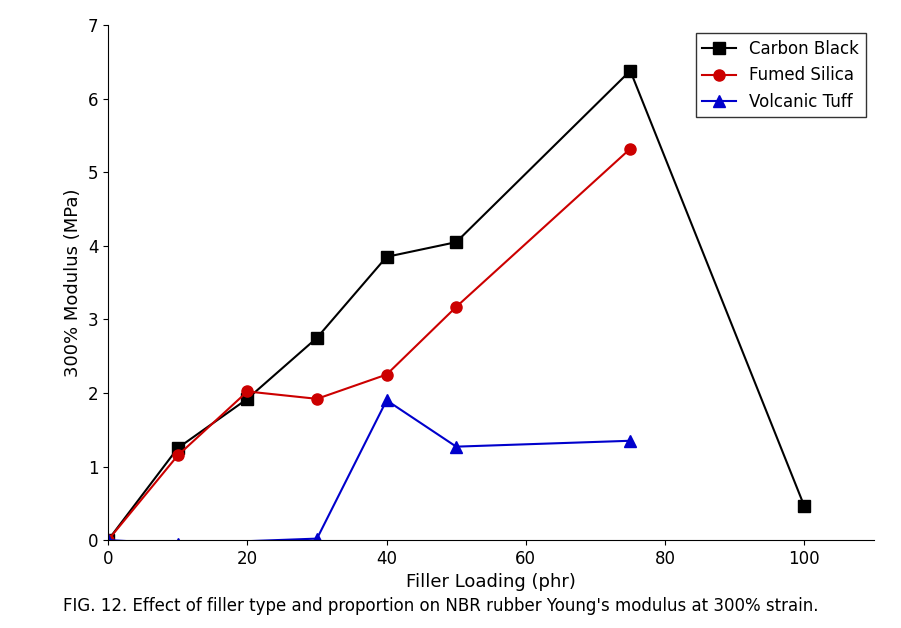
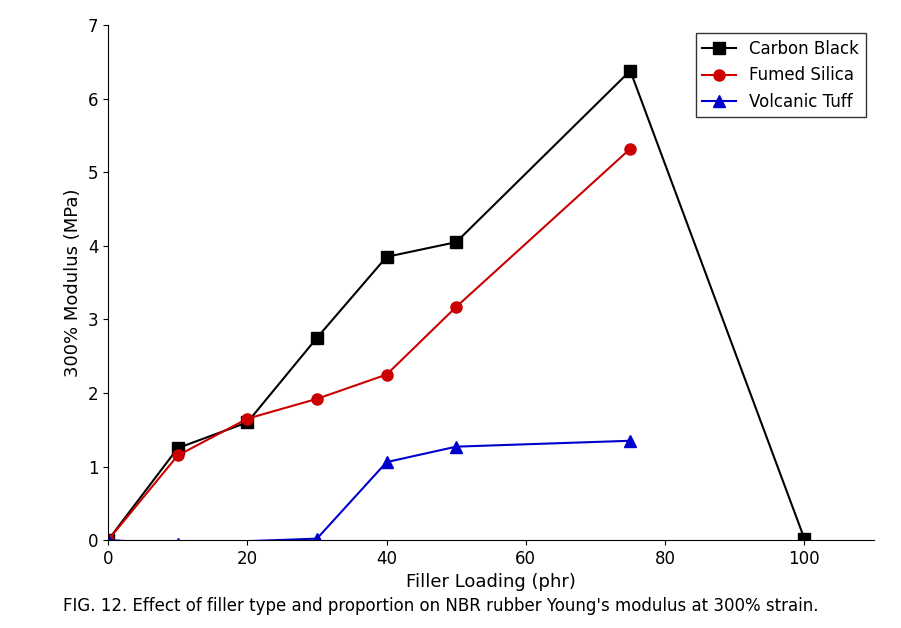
Carbon Black/20: 1.92 -> 1.60
Fumed Silica/20: 2.02 -> 1.65
Volcanic Tuff/40: 1.90 -> 1.06
Carbon Black/100: 0.46 -> 0.02
